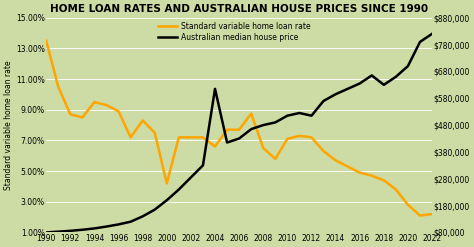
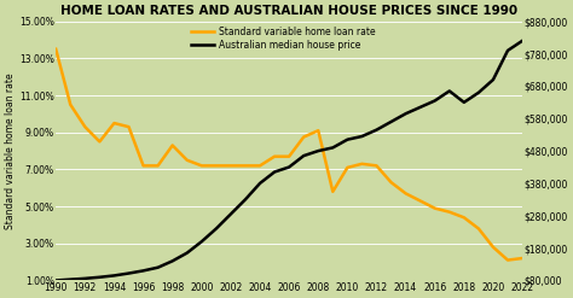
Standard variable home loan rate/1992: 8.7% -> 9.3%
Standard variable home loan rate/1996: 8.9% -> 7.2%
Standard variable home loan rate/2000: 4.2% -> 7.2%
Standard variable home loan rate/2004: 6.6% -> 7.2%
Australian median house price/2004: $615,000 -> $380,000
Standard variable home loan rate/2008: 6.5% -> 9.1%
Australian median house price/2012: $515,000 -> $545,000
